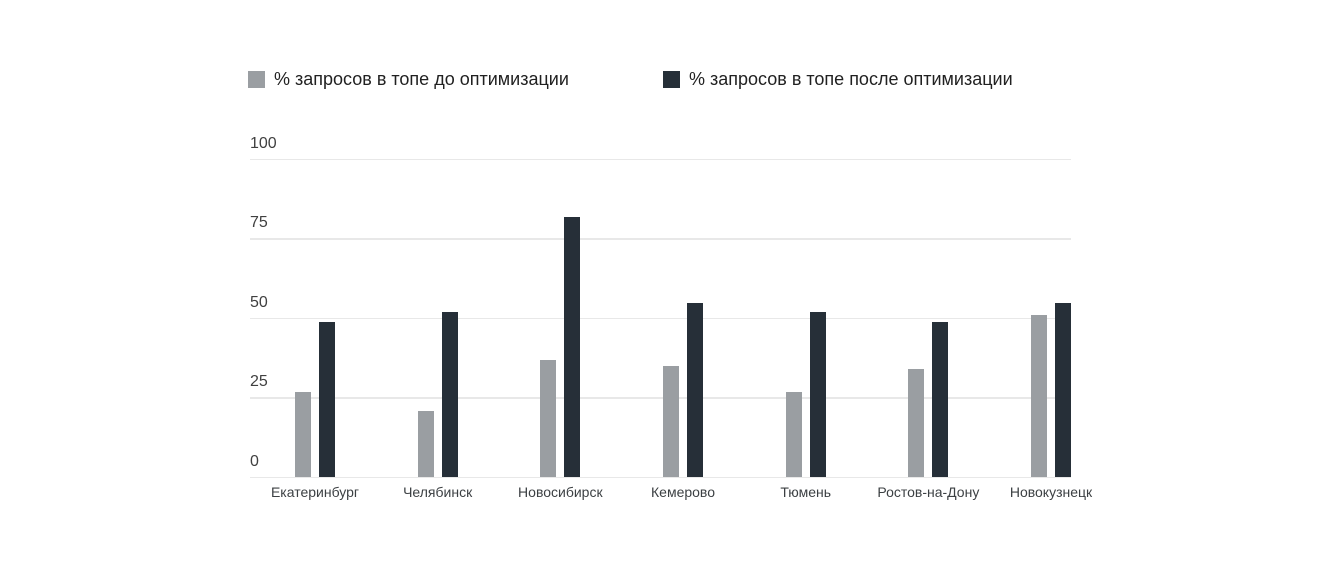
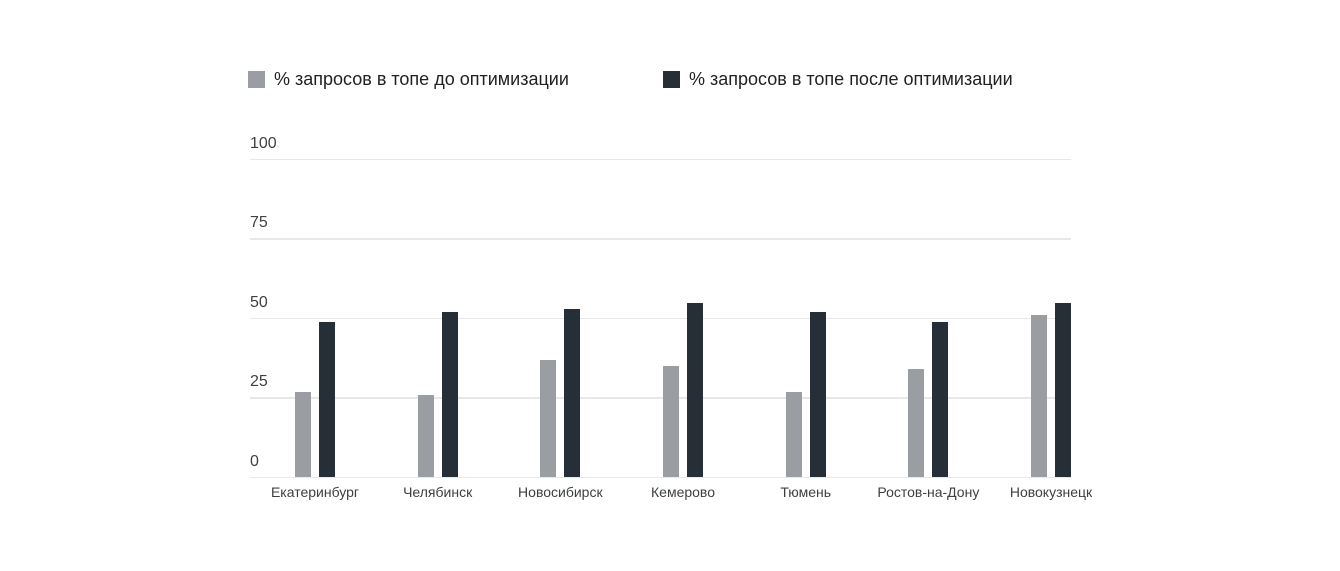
% запросов в топе до оптимизации/Челябинск: 21 -> 26
% запросов в топе после оптимизации/Новосибирск: 82 -> 53
